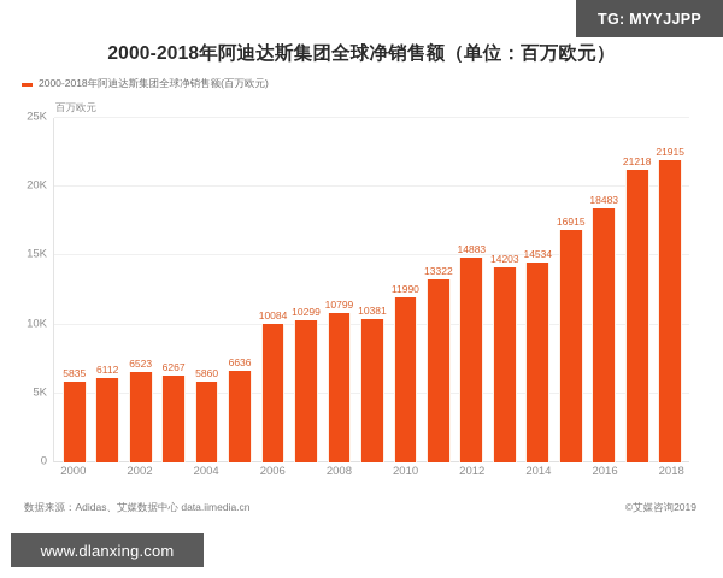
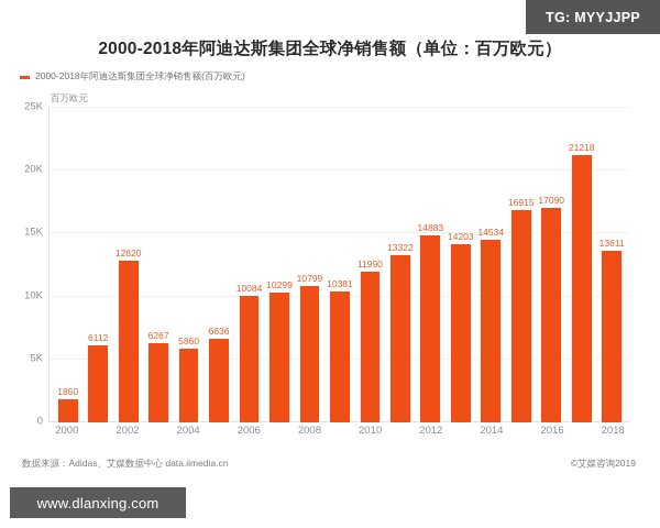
2000: 5835 -> 1850
2002: 6523 -> 12820
2016: 18483 -> 17090
2018: 21915 -> 13611
